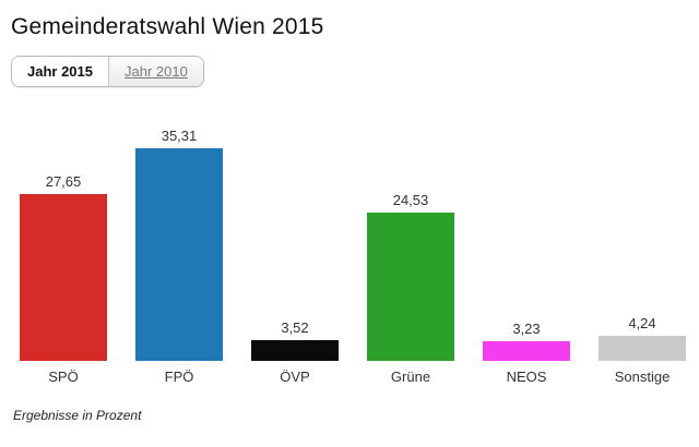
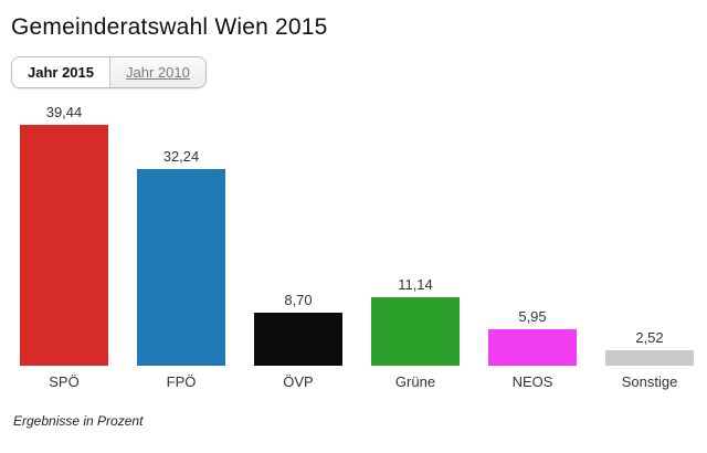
SPÖ: 27,65 -> 39,44
FPÖ: 35,31 -> 32,24
ÖVP: 3,52 -> 8,70
Grüne: 24,53 -> 11,14
NEOS: 3,23 -> 5,95
Sonstige: 4,24 -> 2,52
